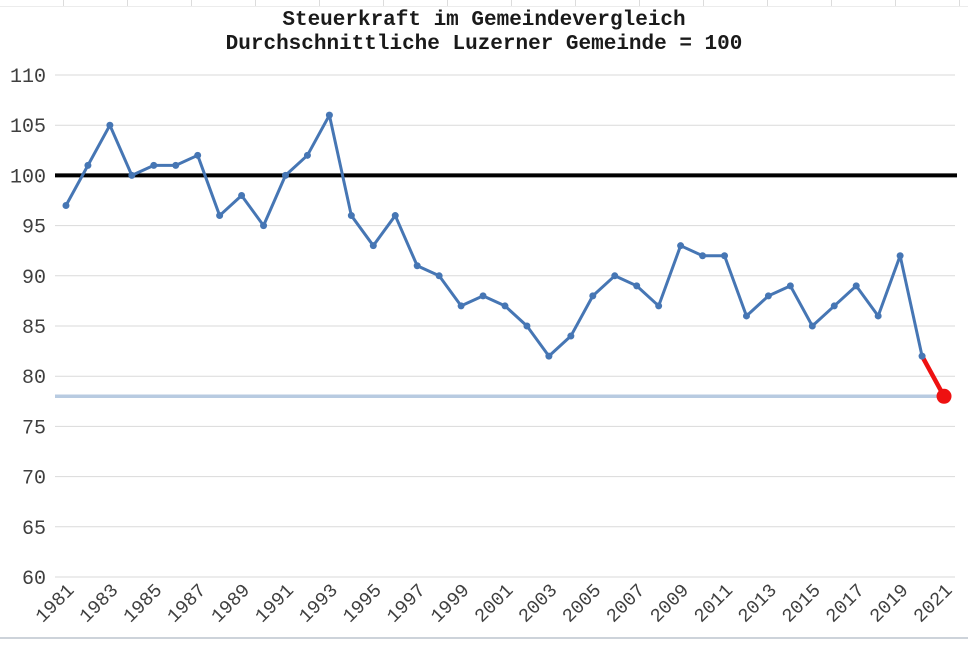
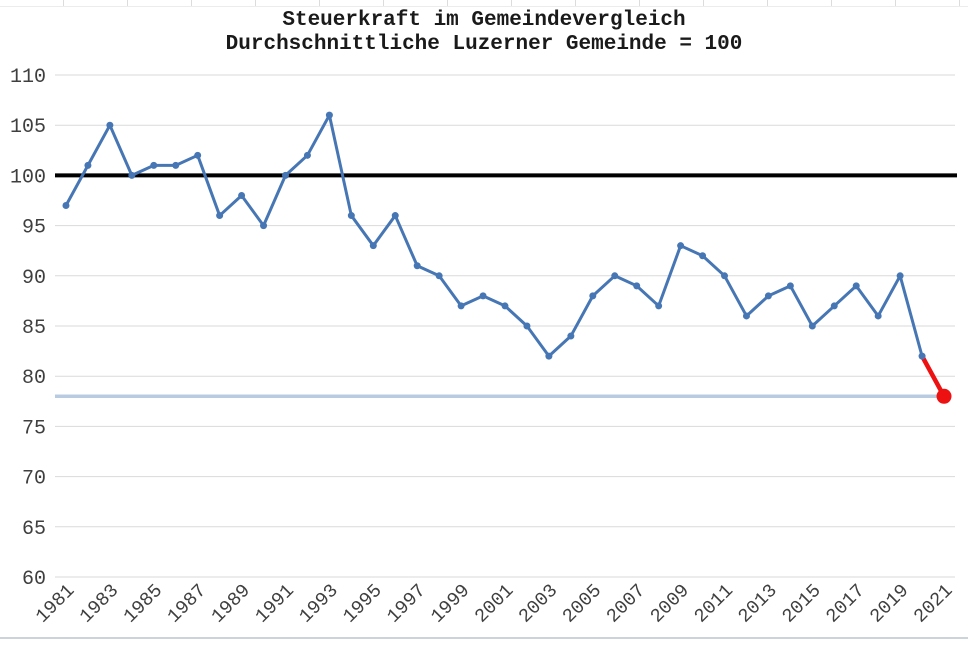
2011: 92 -> 90
2019: 92 -> 90
